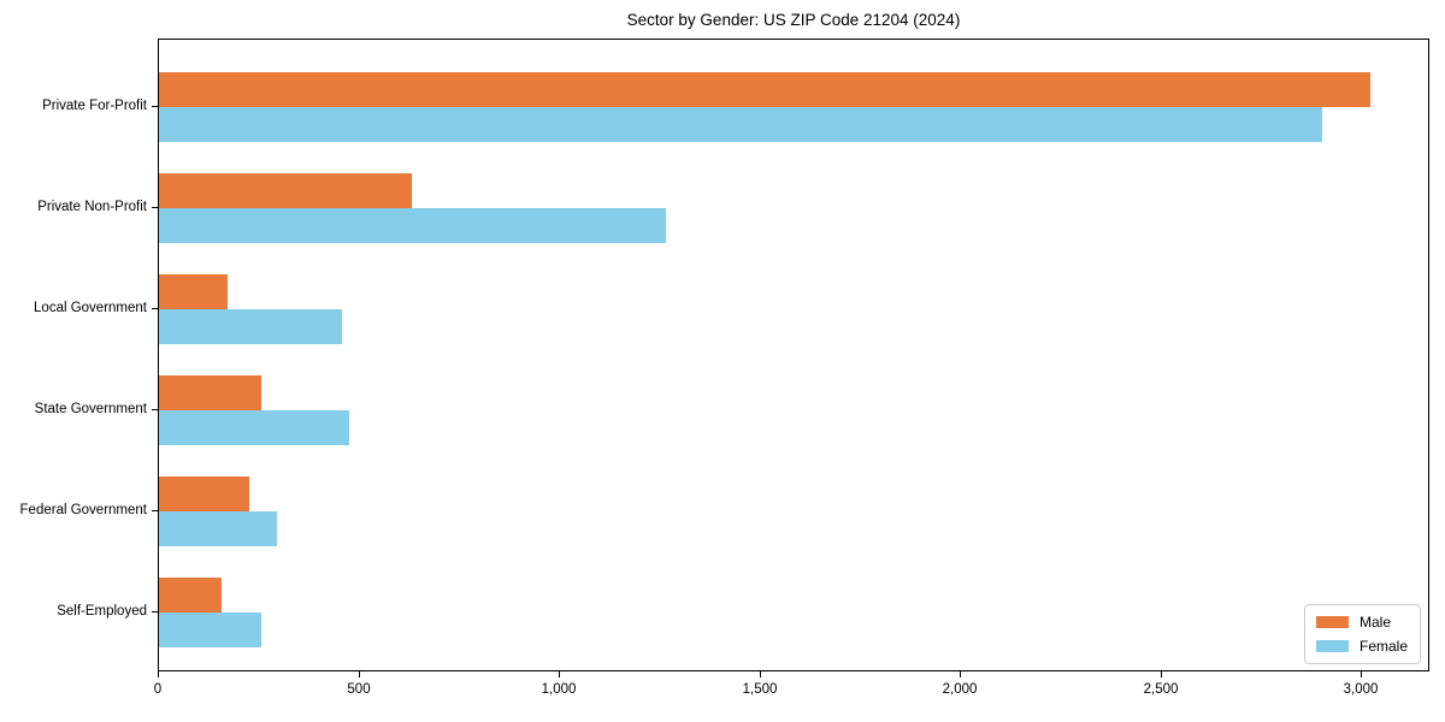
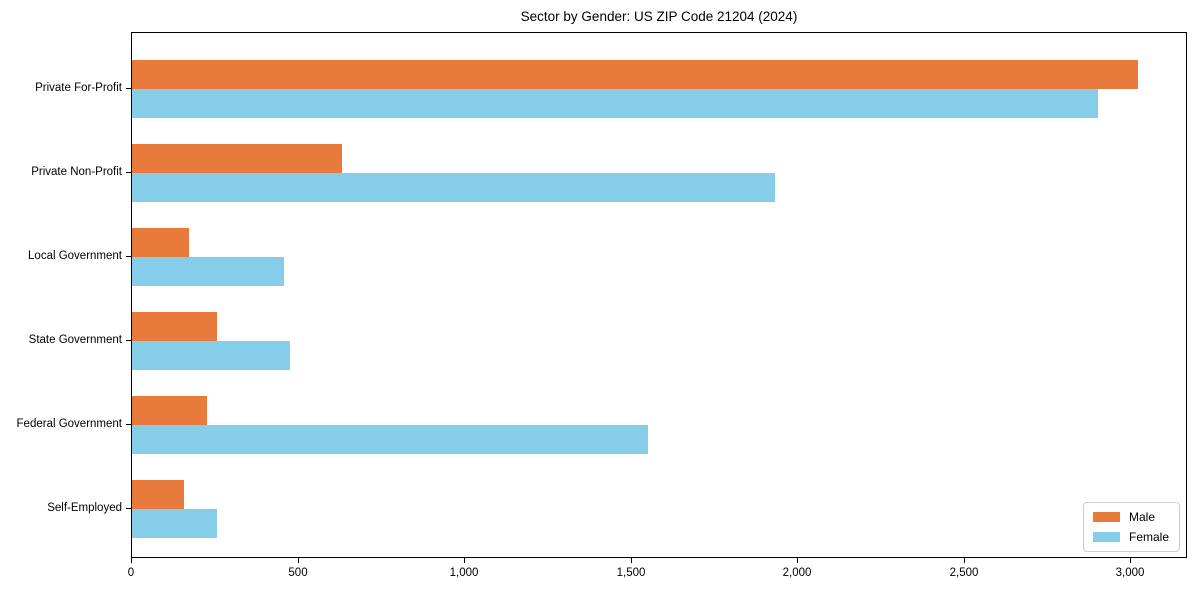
Female/Private Non-Profit: 1260 -> 1930
Female/Federal Government: 300 -> 1550
